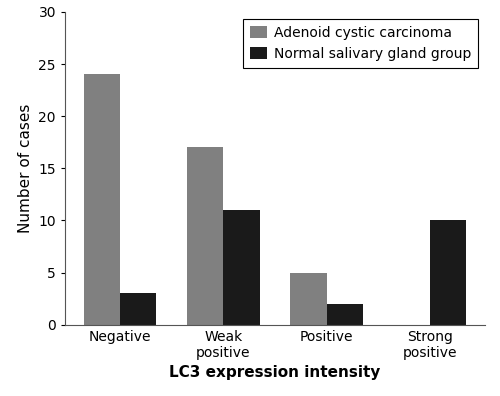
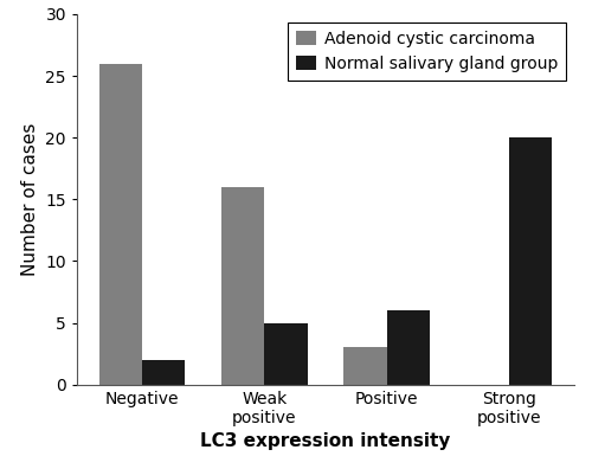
Adenoid cystic carcinoma/Negative: 24 -> 26
Normal salivary gland group/Negative: 3 -> 2
Adenoid cystic carcinoma/Weak positive: 17 -> 16
Normal salivary gland group/Weak positive: 11 -> 5
Adenoid cystic carcinoma/Positive: 5 -> 3
Normal salivary gland group/Positive: 2 -> 6
Normal salivary gland group/Strong positive: 10 -> 20
